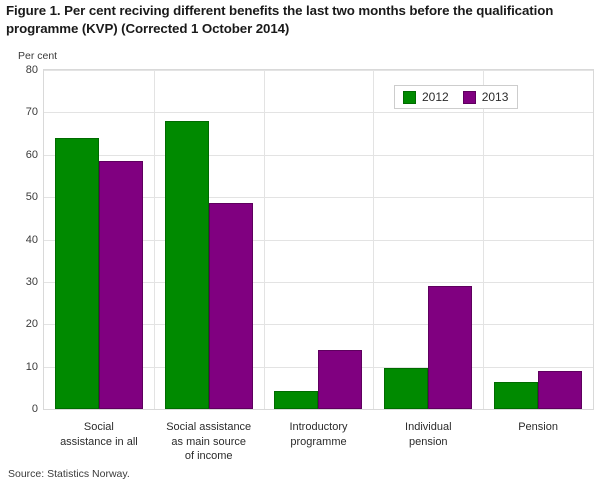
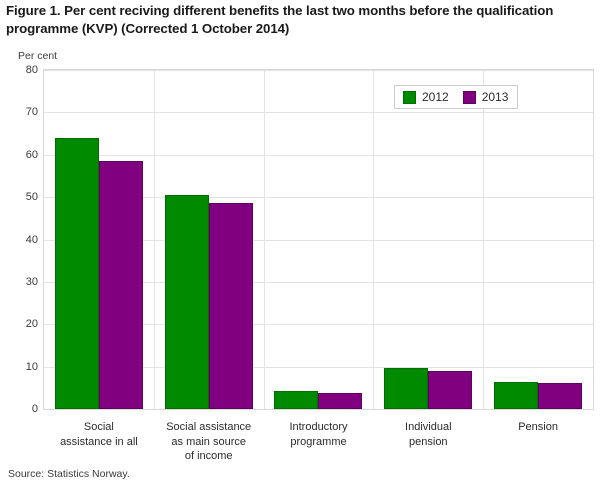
2012/Social assistance as main source of income: 68 -> 50
2013/Introductory programme: 14 -> 4
2013/Individual pension: 29 -> 9
2013/Pension: 9 -> 6
